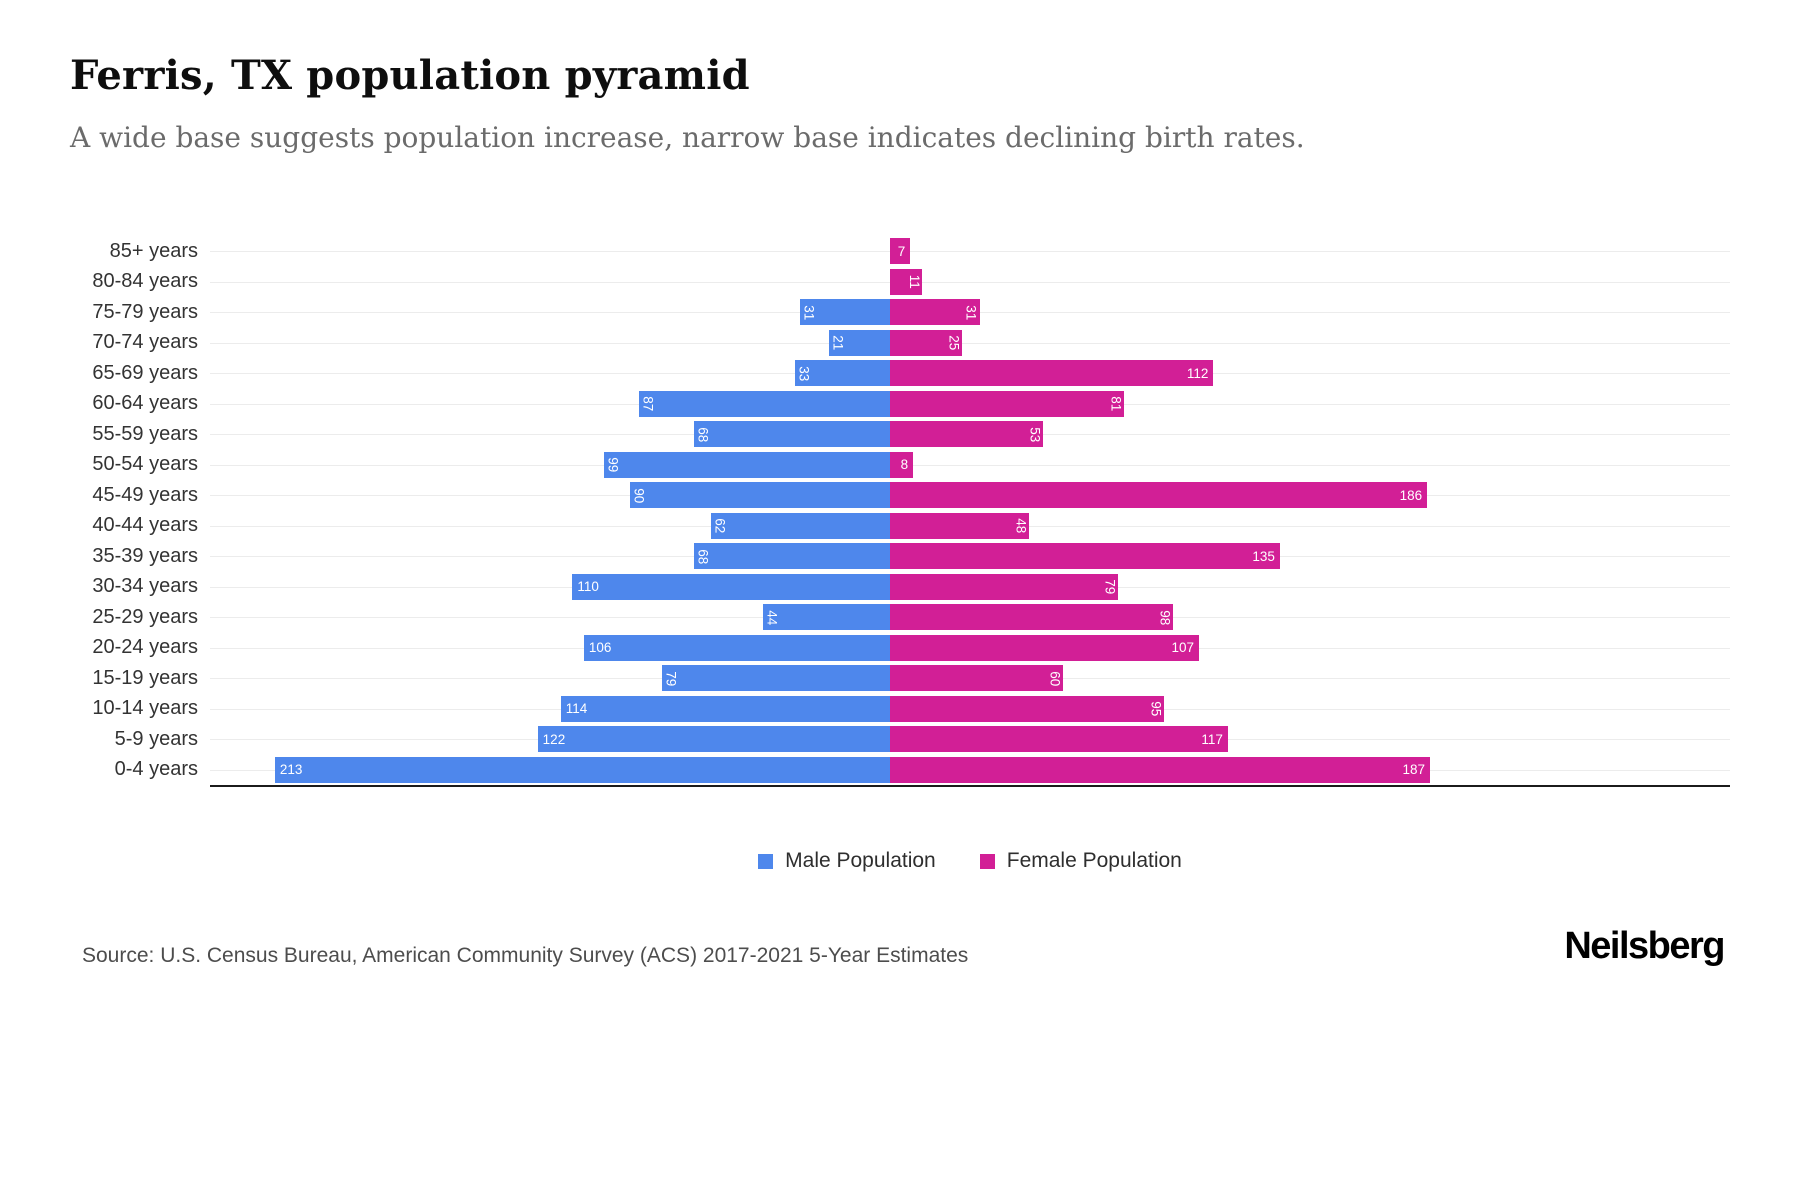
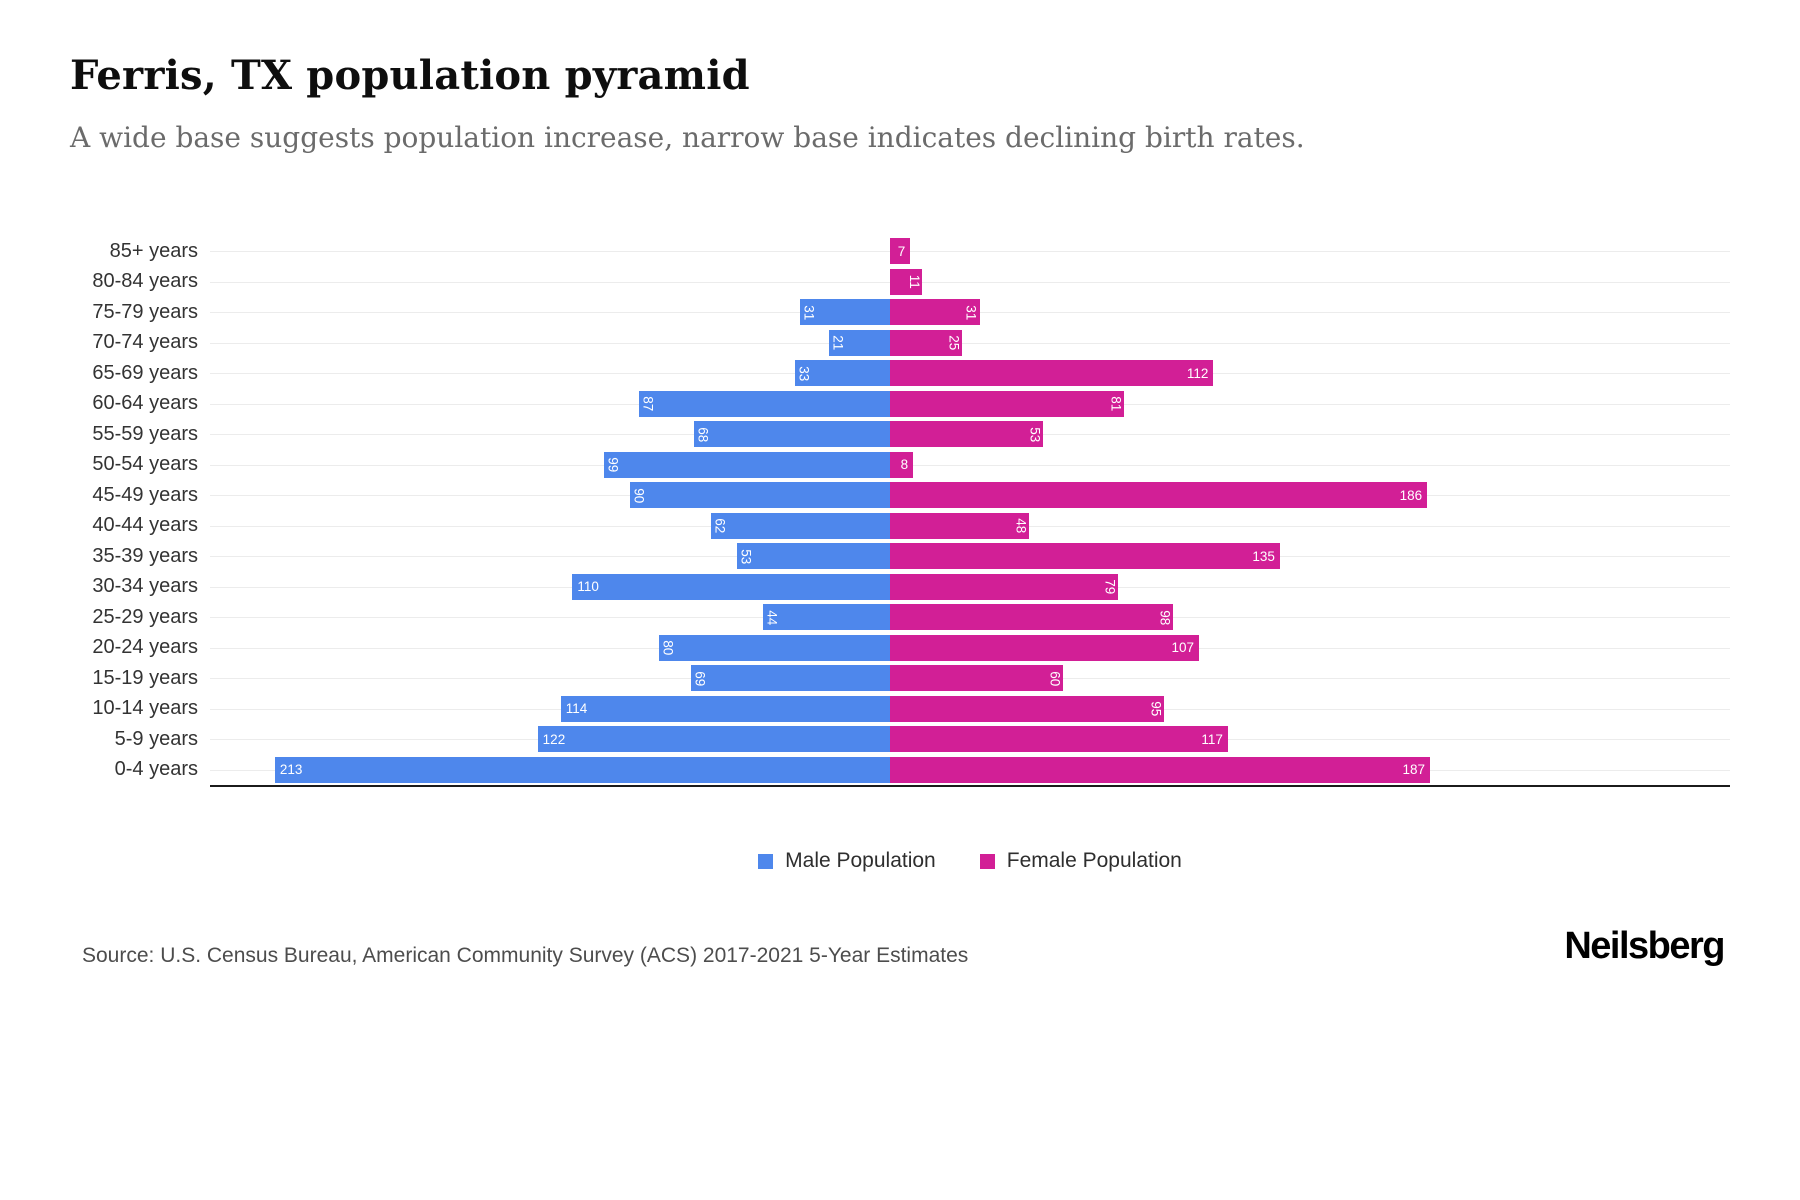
Male Population/35-39 years: 68 -> 53
Male Population/20-24 years: 106 -> 80
Male Population/15-19 years: 79 -> 69
